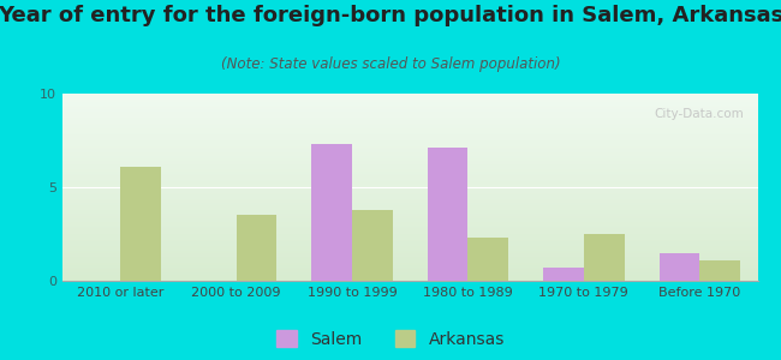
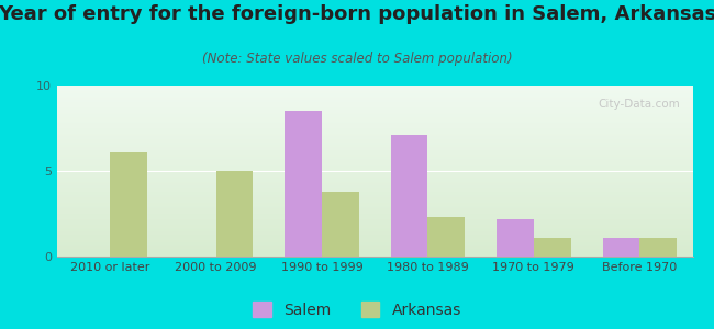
Arkansas/2000 to 2009: 3.5 -> 5.0
Salem/1990 to 1999: 7.3 -> 8.5
Salem/1970 to 1979: 0.7 -> 2.2
Arkansas/1970 to 1979: 2.5 -> 1.1
Salem/Before 1970: 1.5 -> 1.1
